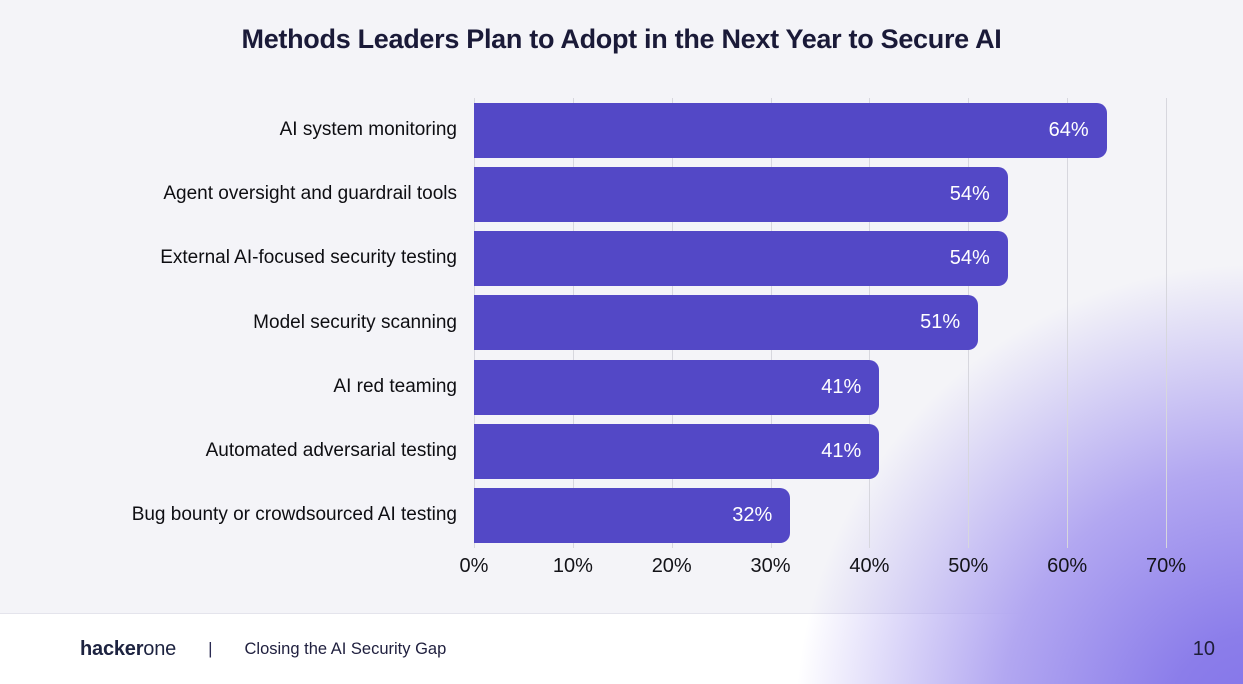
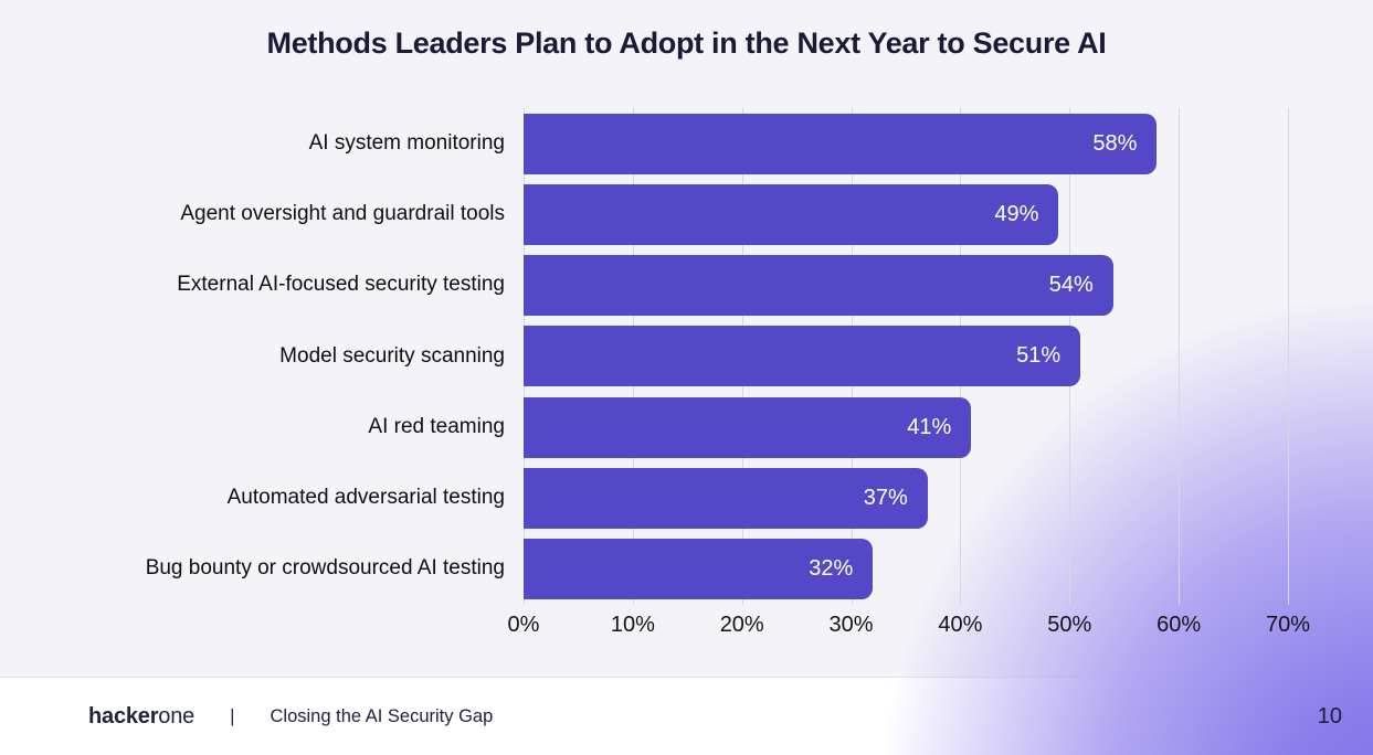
AI system monitoring: 64% -> 58%
Agent oversight and guardrail tools: 54% -> 49%
Automated adversarial testing: 41% -> 37%
